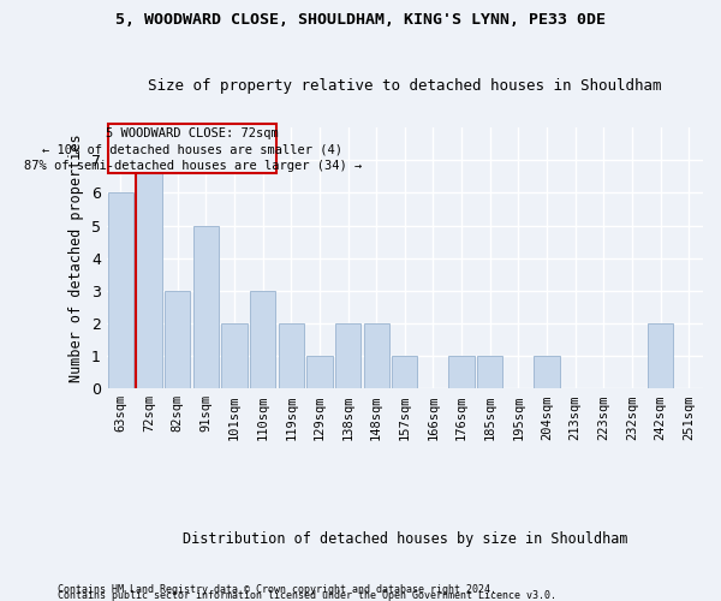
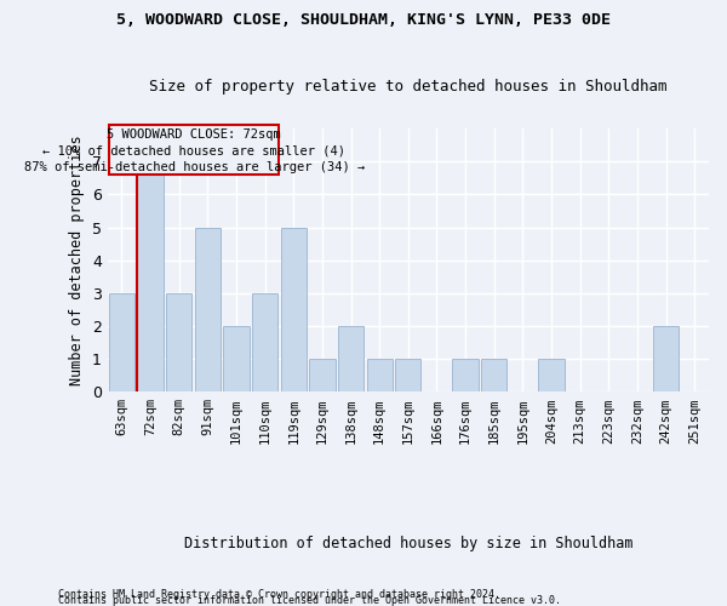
63sqm: 6 -> 3
119sqm: 2 -> 5
148sqm: 2 -> 1
